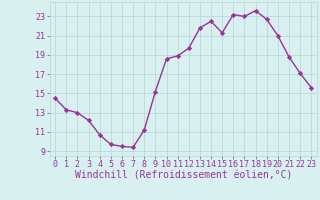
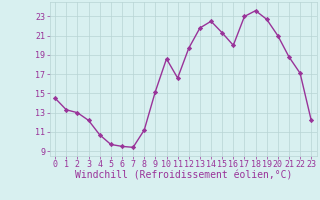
11: 18.9 -> 16.6
16: 23.2 -> 20.0
23: 15.6 -> 12.2
